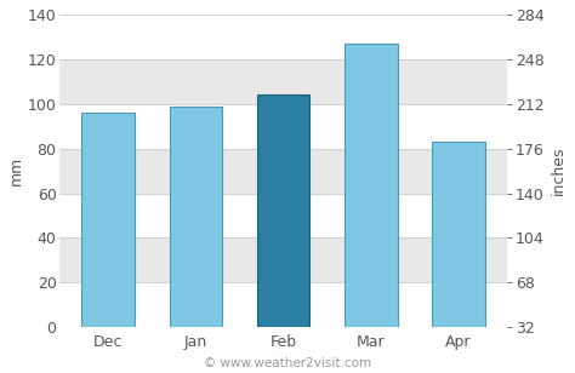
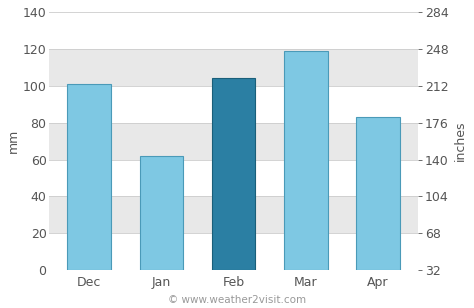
Dec: 96 -> 101
Jan: 99 -> 62
Mar: 127 -> 119
